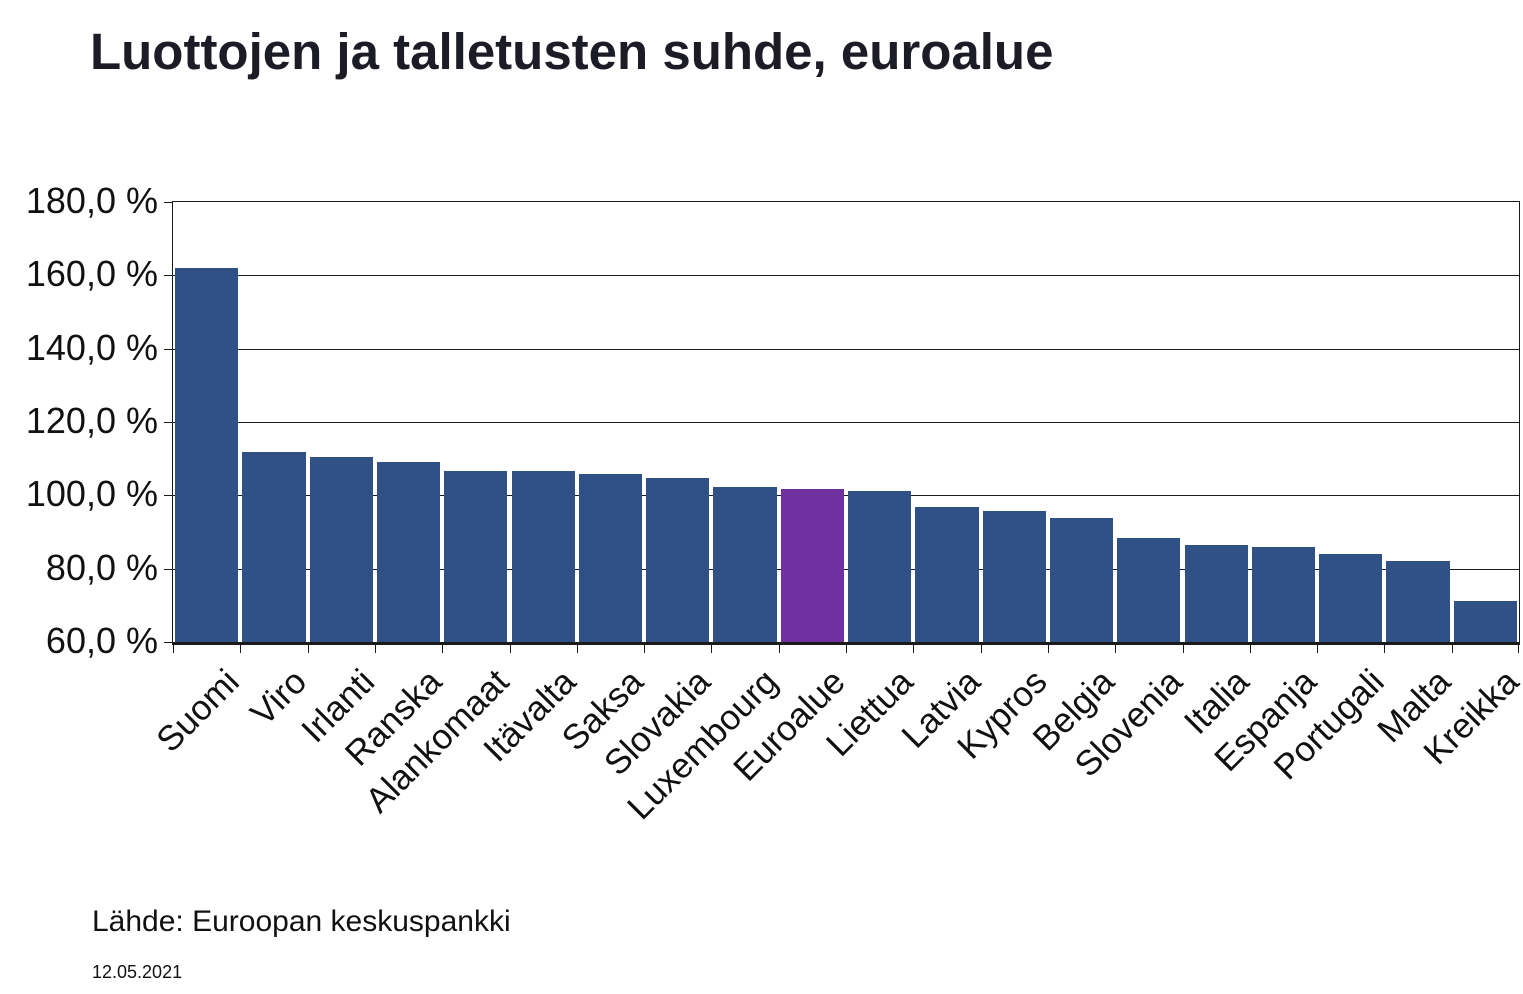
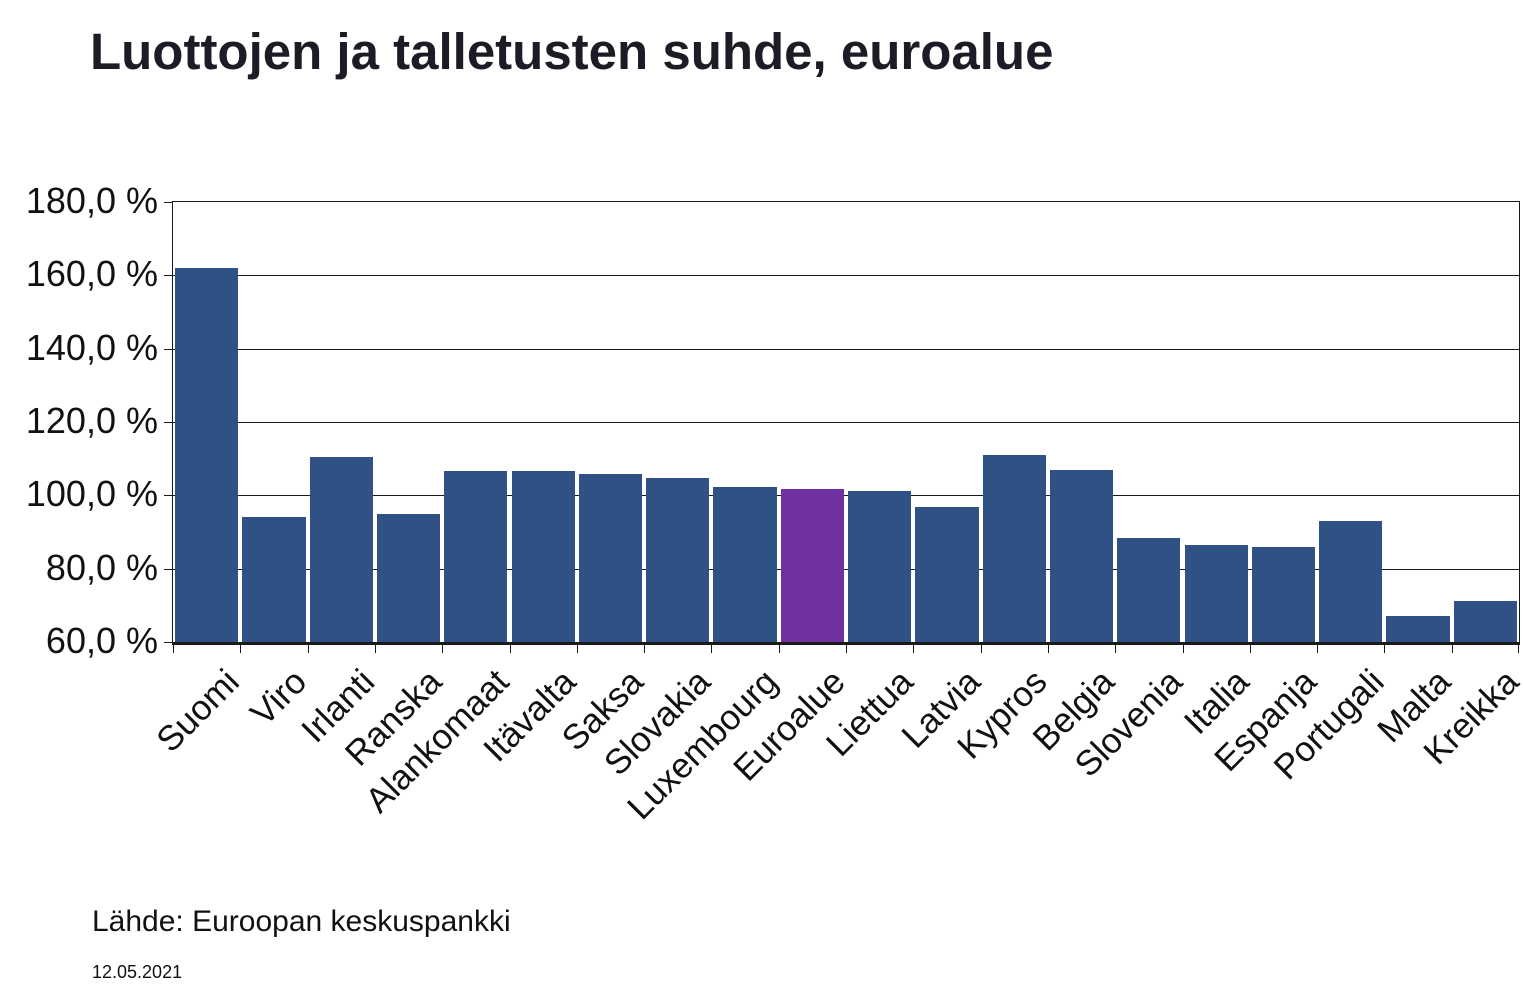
Viro: 112% -> 94%
Ranska: 109% -> 95%
Kypros: 96% -> 111%
Belgia: 94% -> 107%
Portugali: 84% -> 93%
Malta: 82% -> 67%
